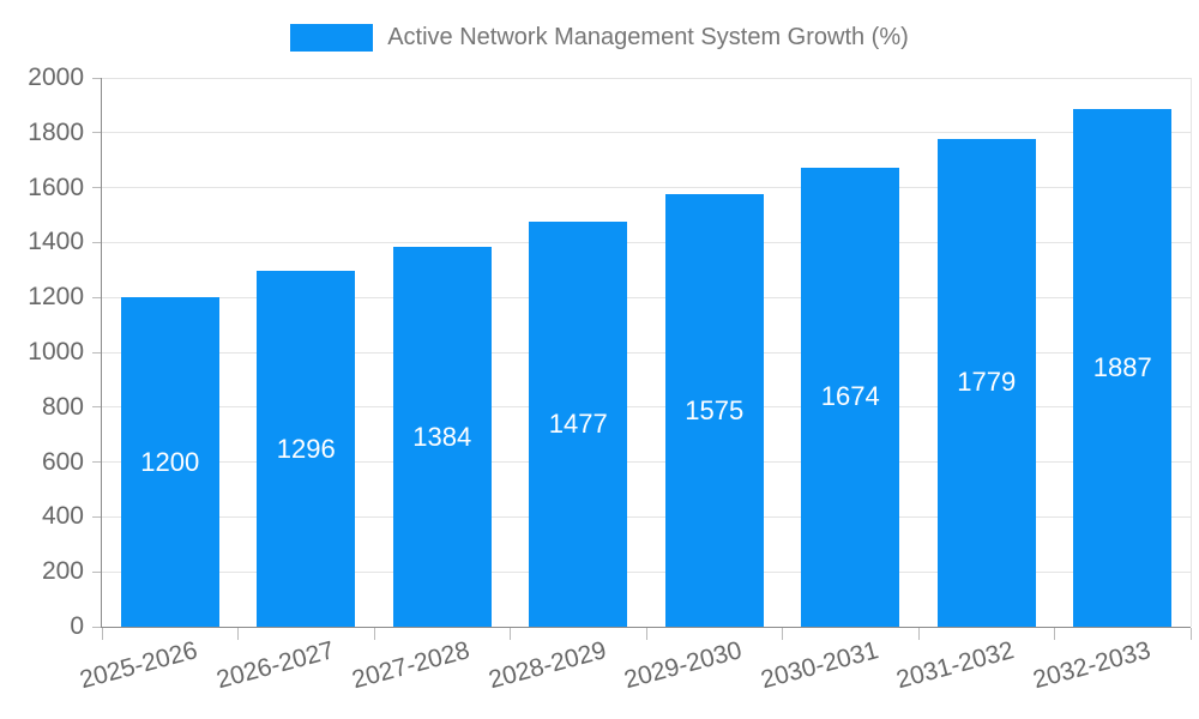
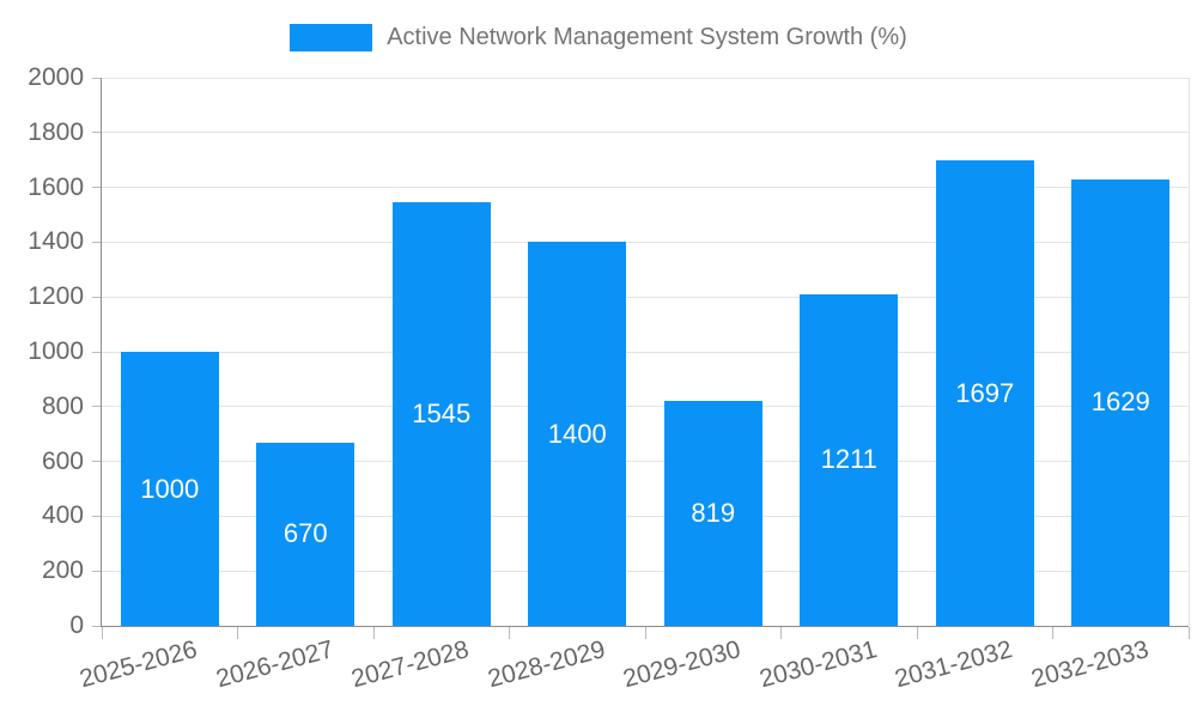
2025-2026: 1200 -> 1000
2026-2027: 1296 -> 670
2027-2028: 1384 -> 1545
2028-2029: 1477 -> 1400
2029-2030: 1575 -> 819
2030-2031: 1674 -> 1211
2031-2032: 1779 -> 1697
2032-2033: 1887 -> 1629
